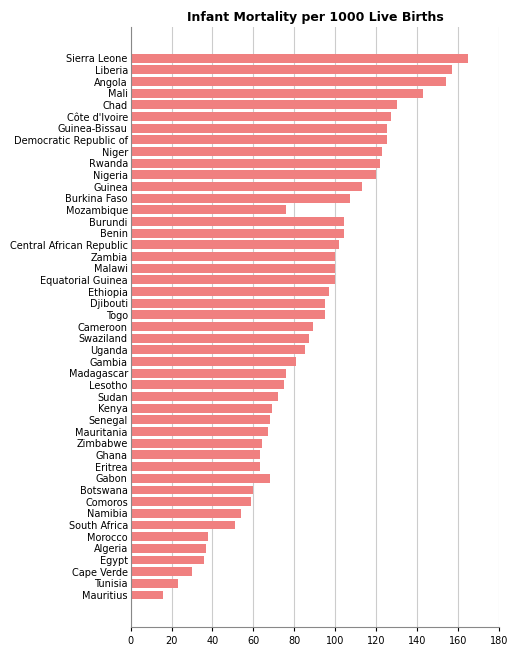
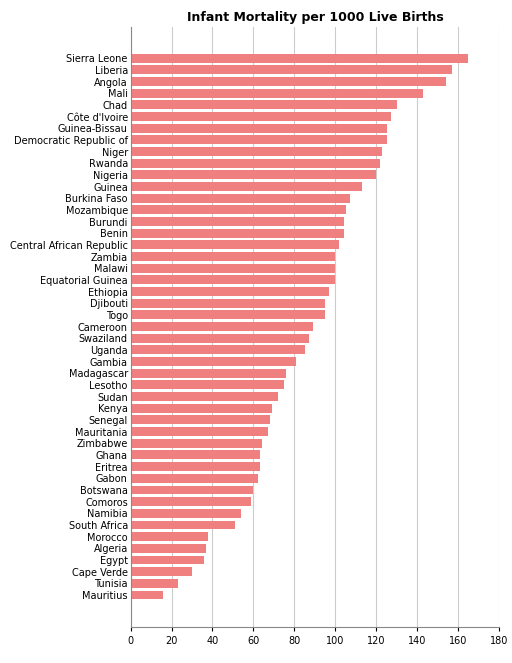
Mozambique: 76 -> 105
Gabon: 68 -> 62
